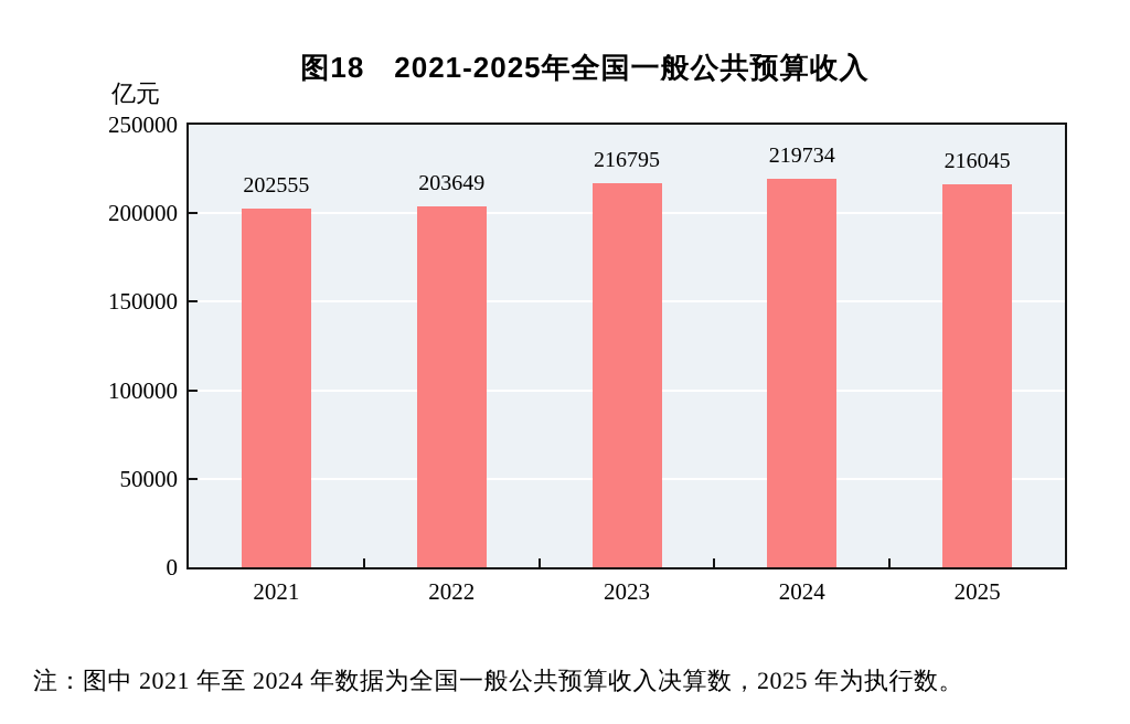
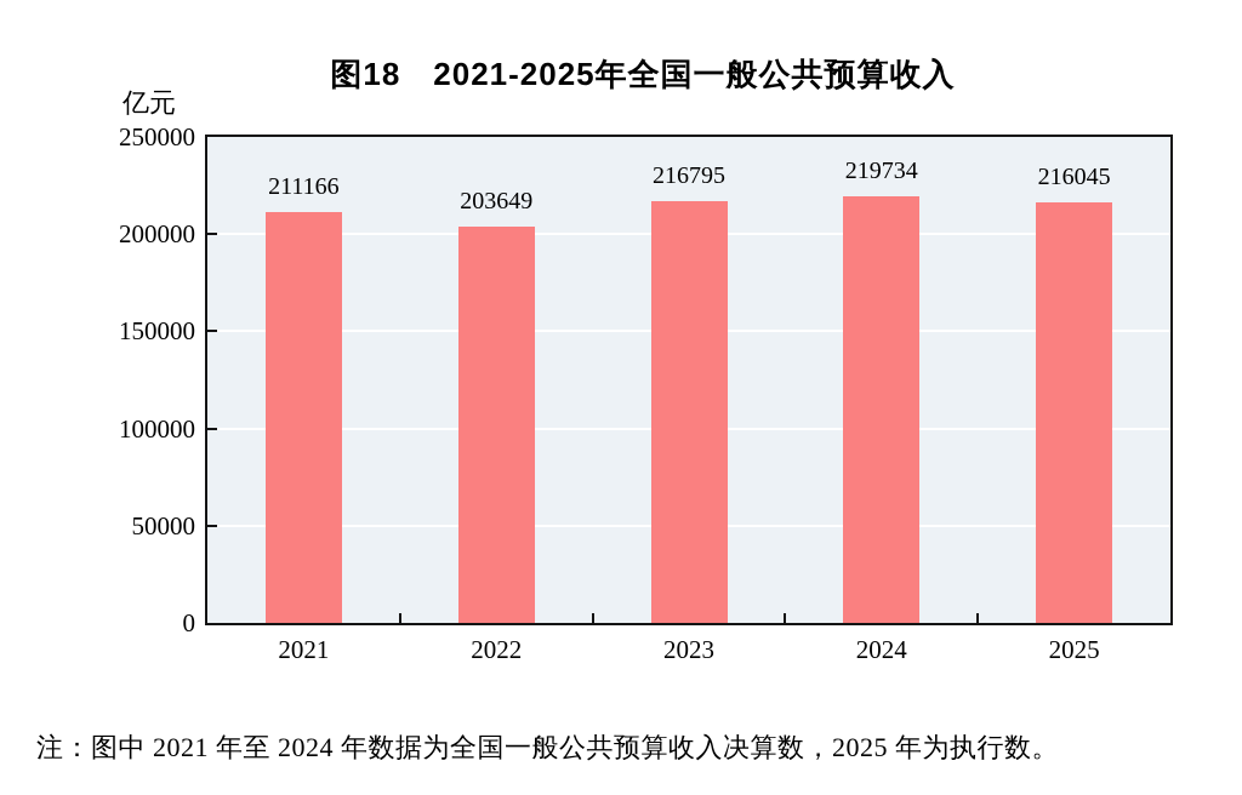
2021: 202555 -> 211166
